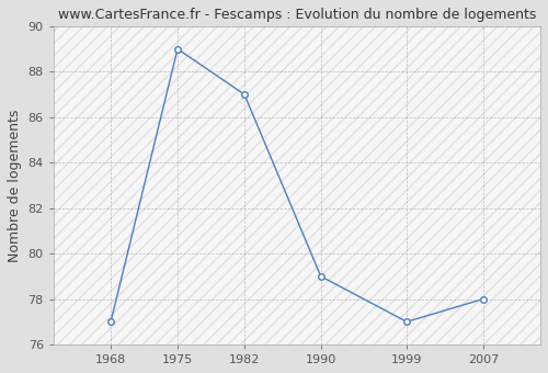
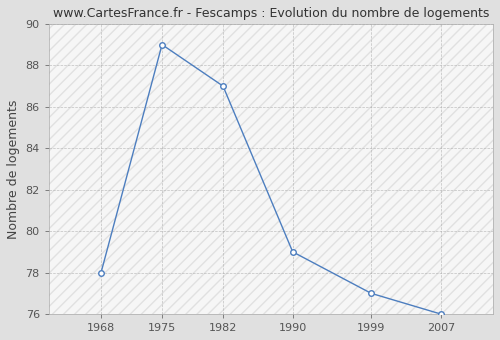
1968: 77 -> 78
2007: 78 -> 76
